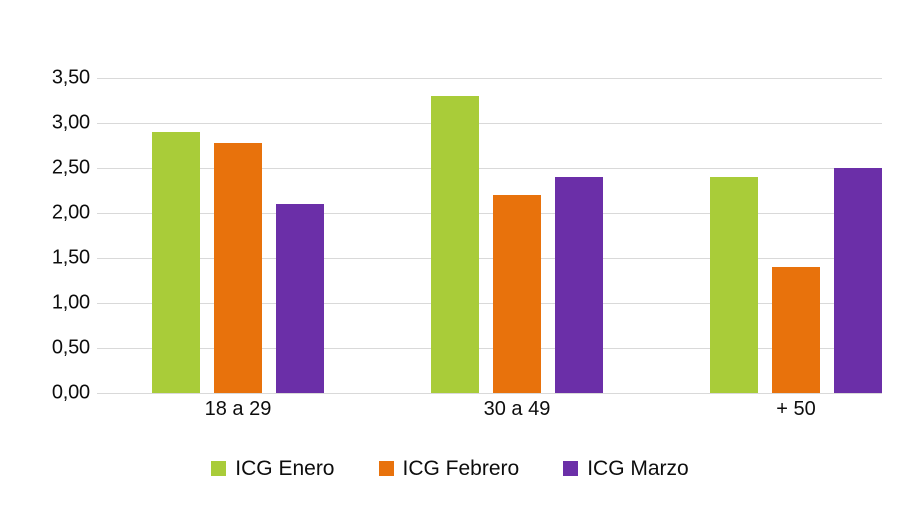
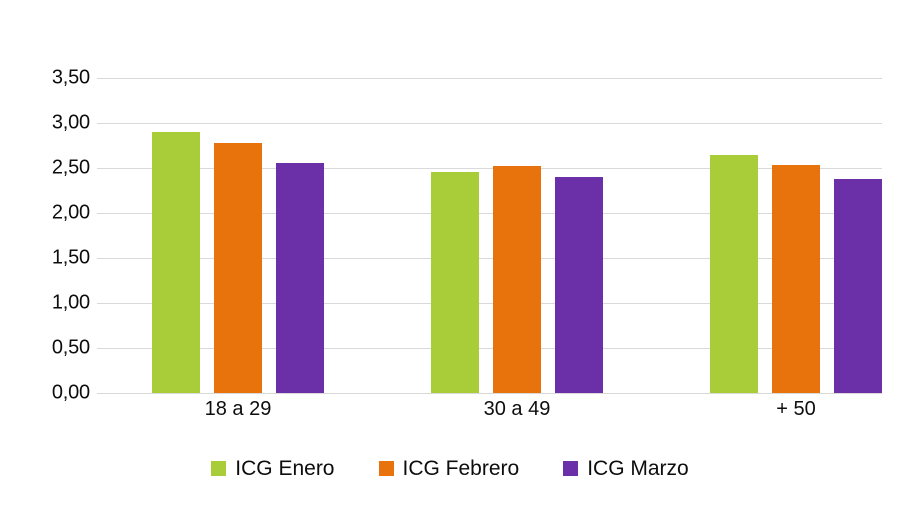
ICG Marzo/18 a 29: 2,1 -> 2,6
ICG Enero/30 a 49: 3,3 -> 2,5
ICG Febrero/30 a 49: 2,2 -> 2,5
ICG Enero/+ 50: 2,4 -> 2,6
ICG Febrero/+ 50: 1,4 -> 2,5
ICG Marzo/+ 50: 2,5 -> 2,4
